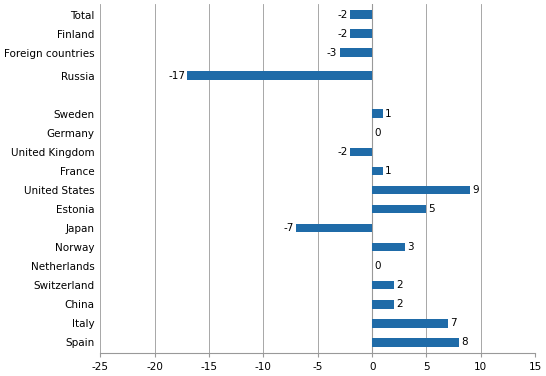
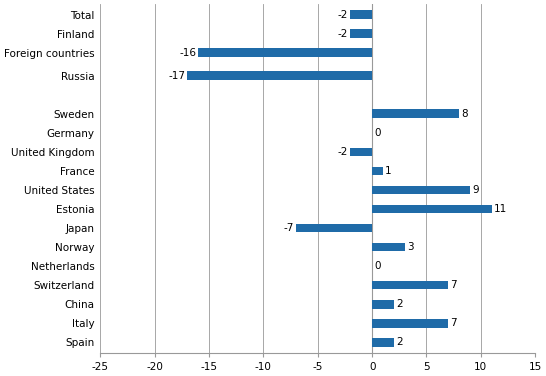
Foreign countries: -3 -> -16
Sweden: 1 -> 8
Estonia: 5 -> 11
Switzerland: 2 -> 7
Spain: 8 -> 2
